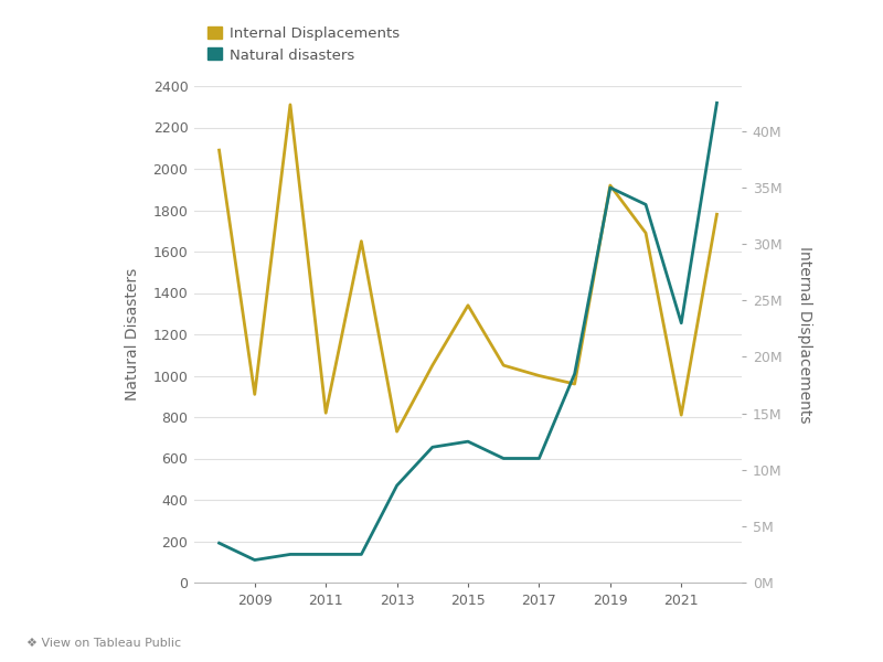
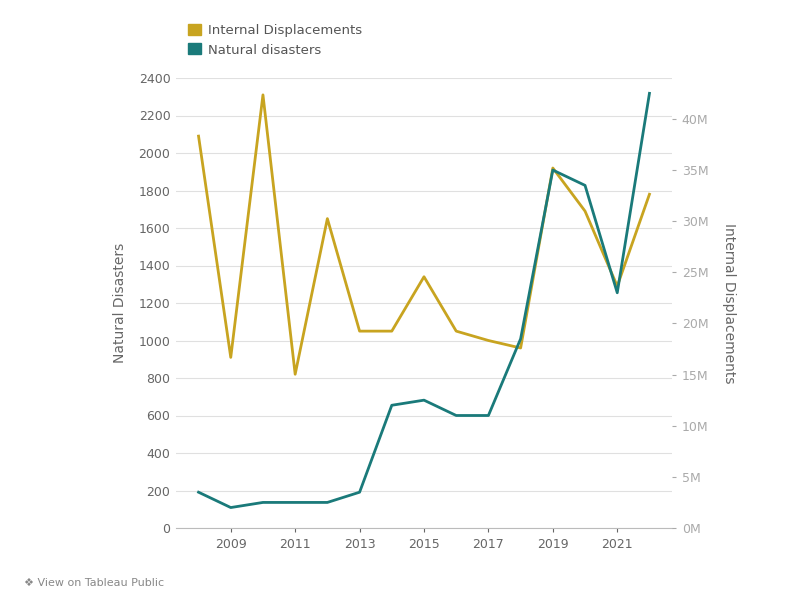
Internal Displacements/2013: 730 -> 1050
Natural disasters/2013: 8.6M -> 3.5M
Internal Displacements/2021: 810 -> 1290
